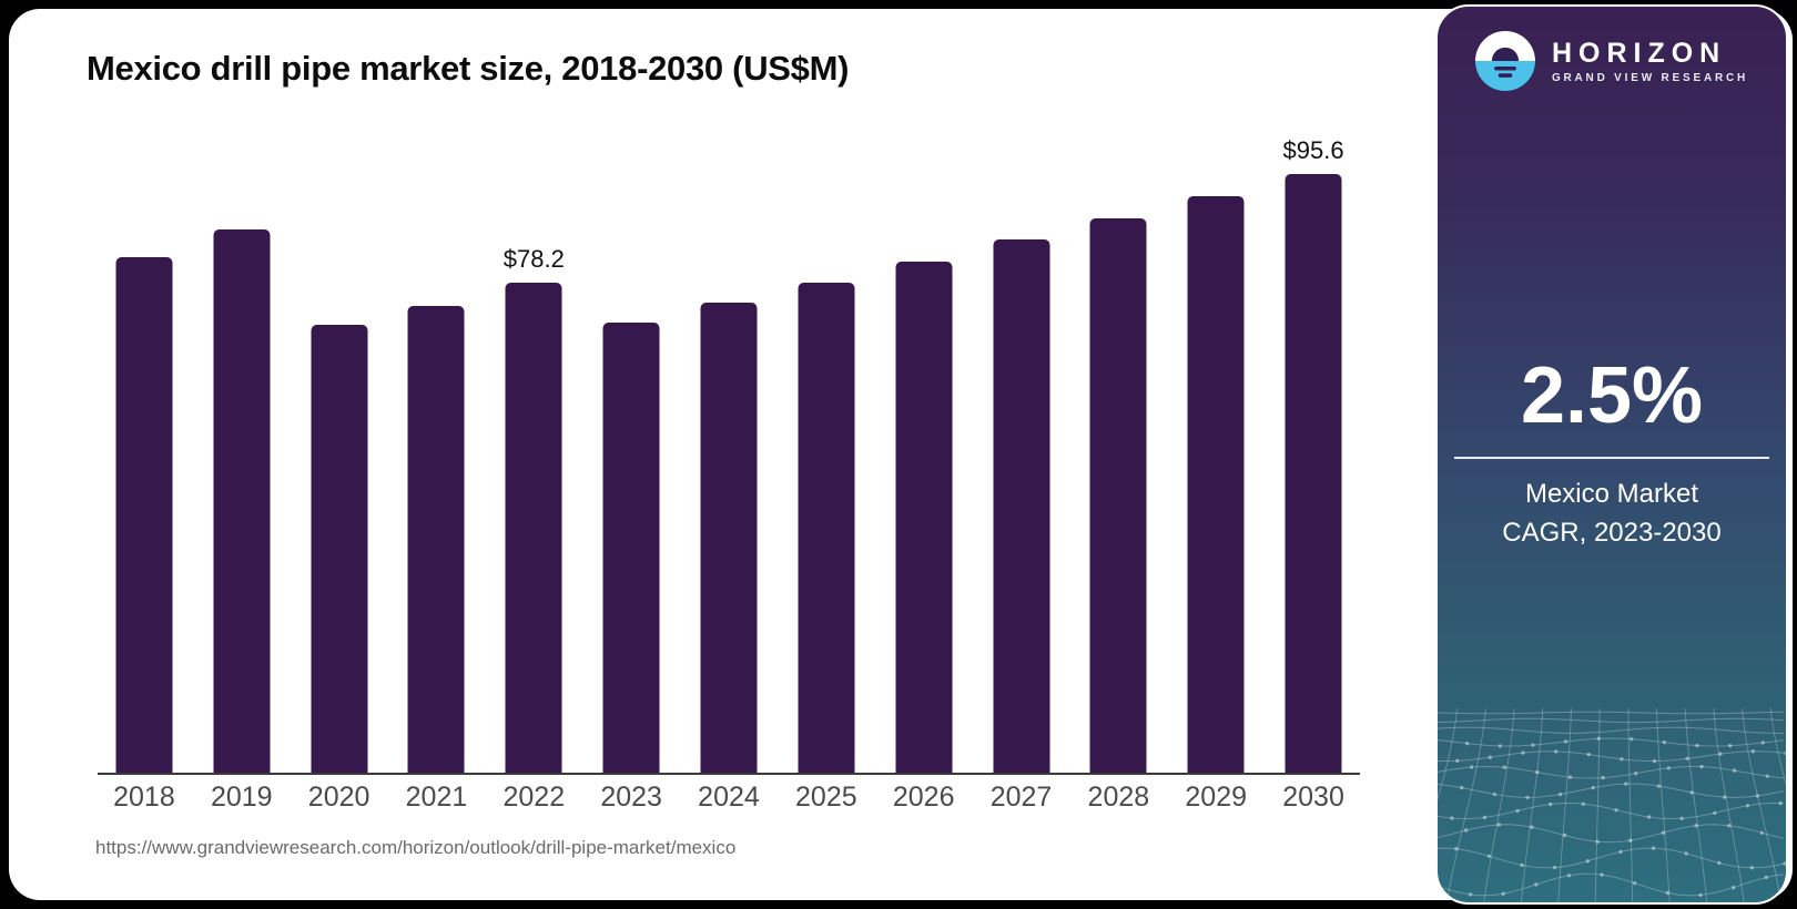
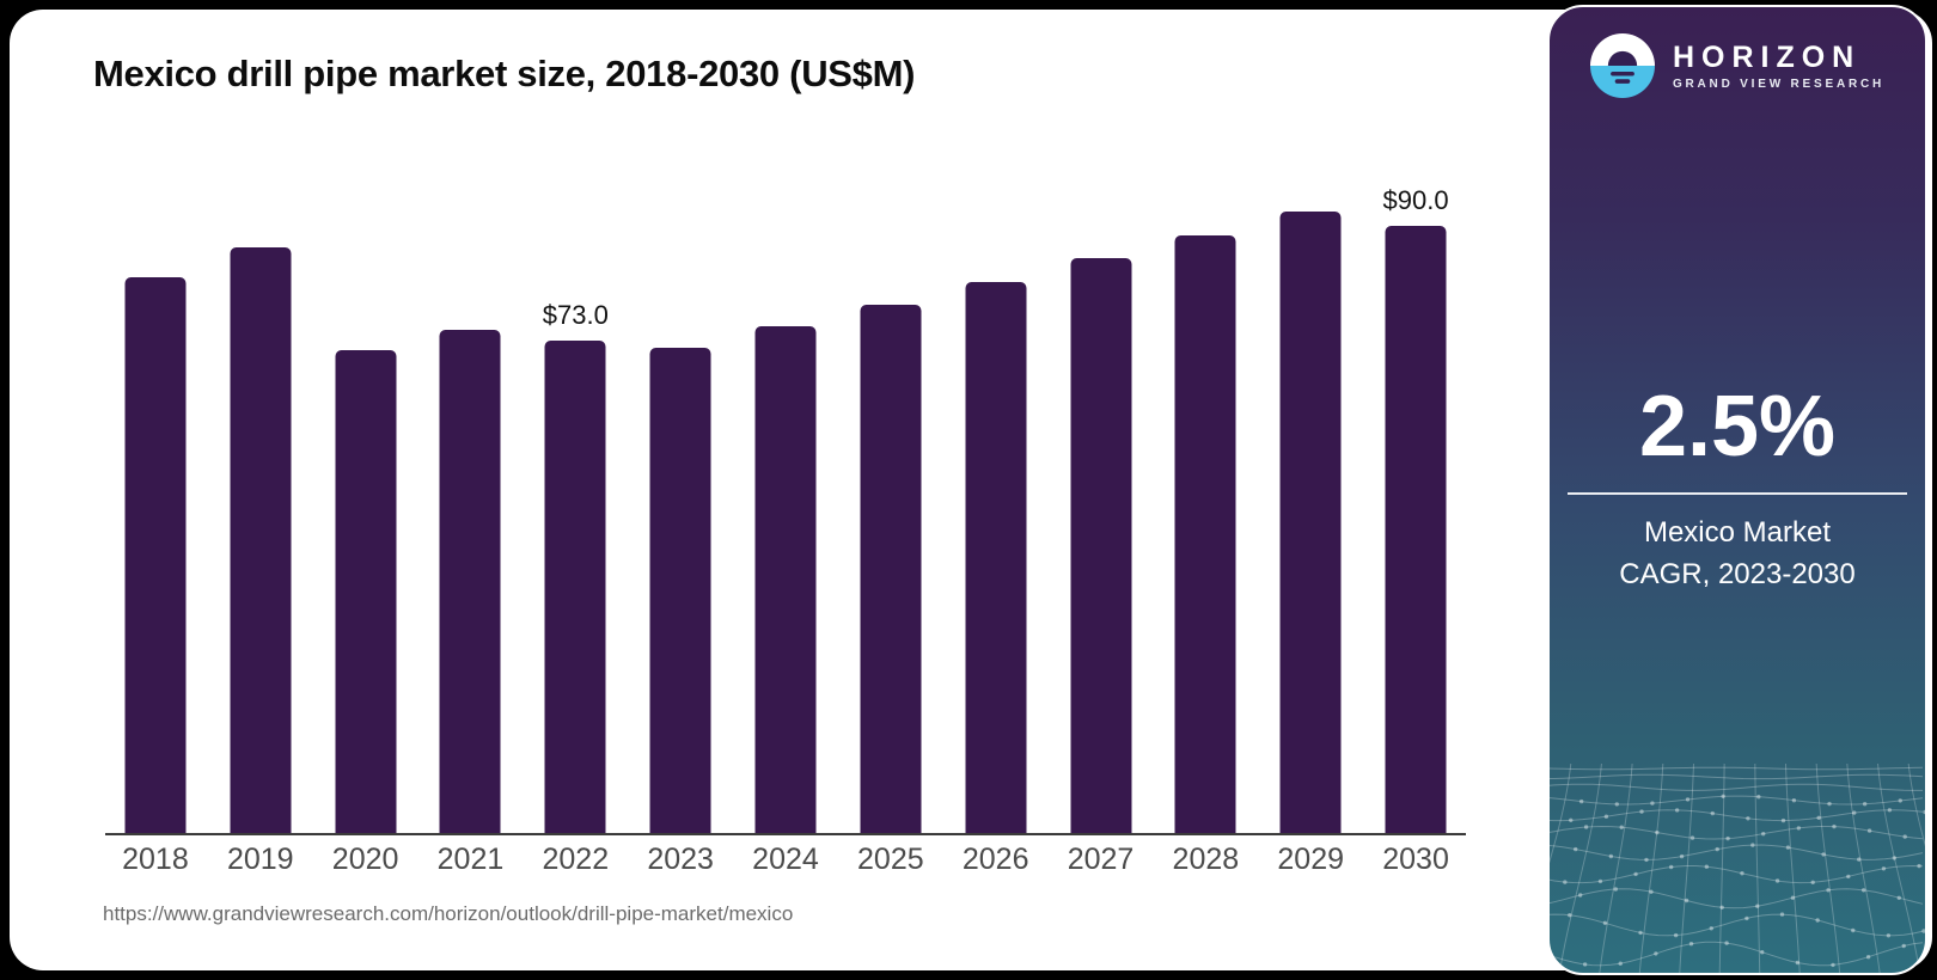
2022: $78.2 -> $73.0
2030: $95.6 -> $90.0
